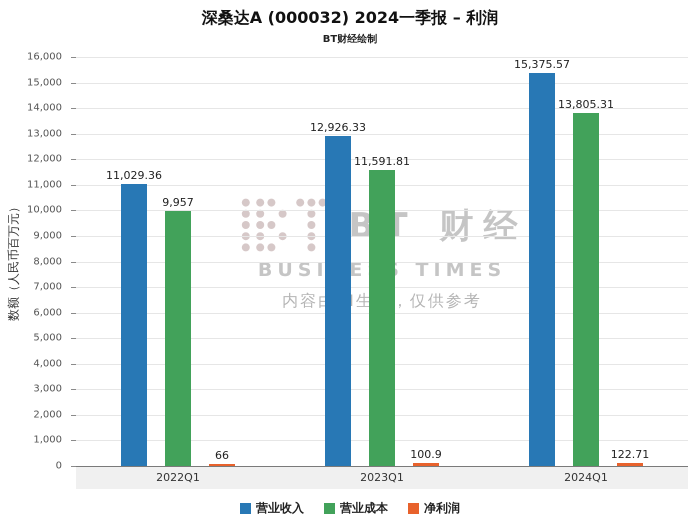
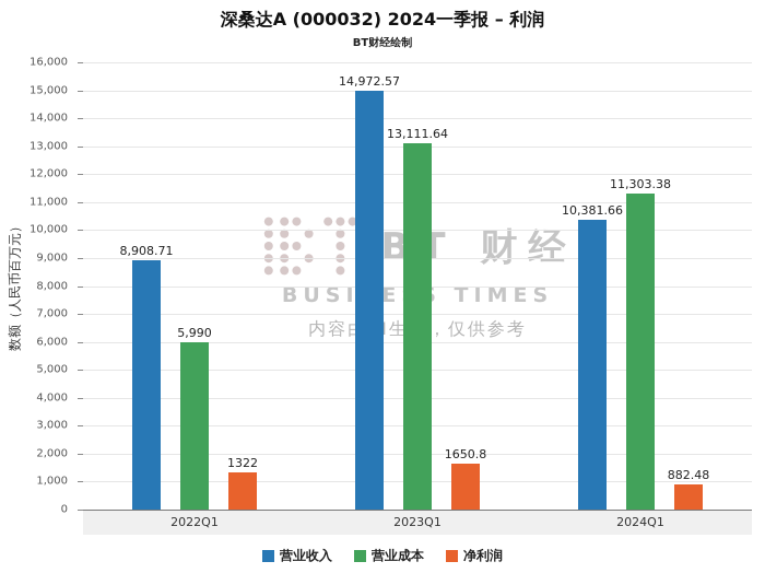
营业收入/2022Q1: 11,029.36 -> 8,908.71
营业成本/2022Q1: 9,957 -> 5,990
净利润/2022Q1: 66 -> 1322
营业收入/2023Q1: 12,926.33 -> 14,972.57
营业成本/2023Q1: 11,591.81 -> 13,111.64
净利润/2023Q1: 100.9 -> 1650.8
营业收入/2024Q1: 15,375.57 -> 10,381.66
营业成本/2024Q1: 13,805.31 -> 11,303.38
净利润/2024Q1: 122.71 -> 882.48
